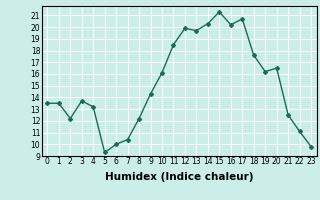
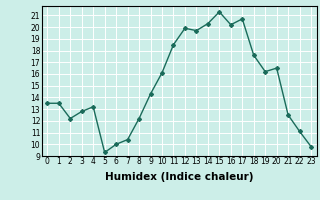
3: 13.7 -> 12.8
